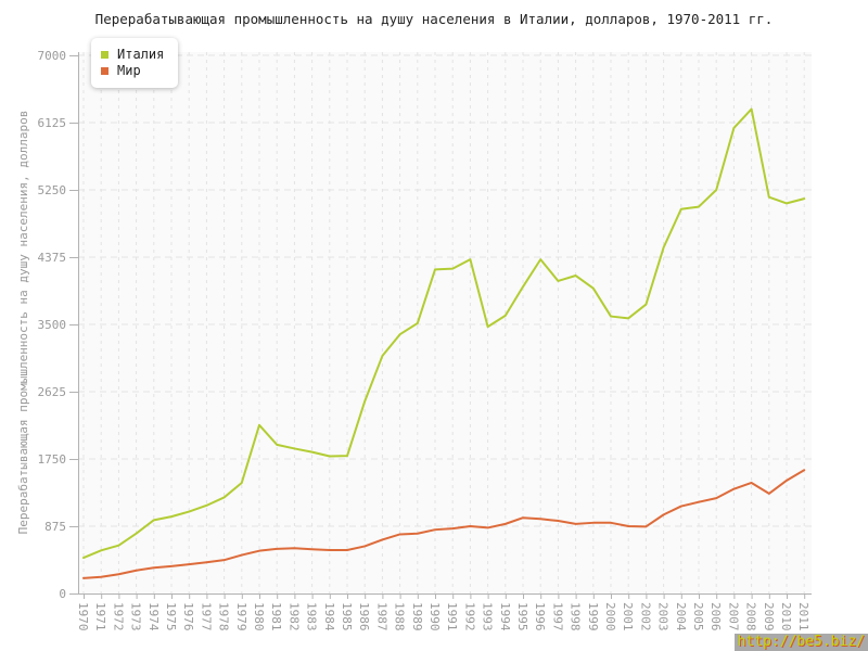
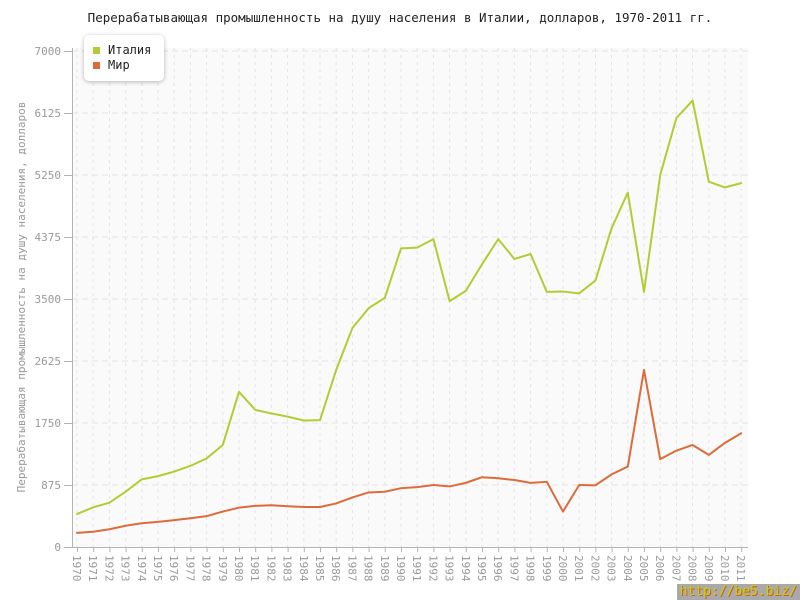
Италия/1999: 4000 -> 3600
Мир/2000: 900 -> 500
Италия/2005: 5000 -> 3600
Мир/2005: 1200 -> 2500
